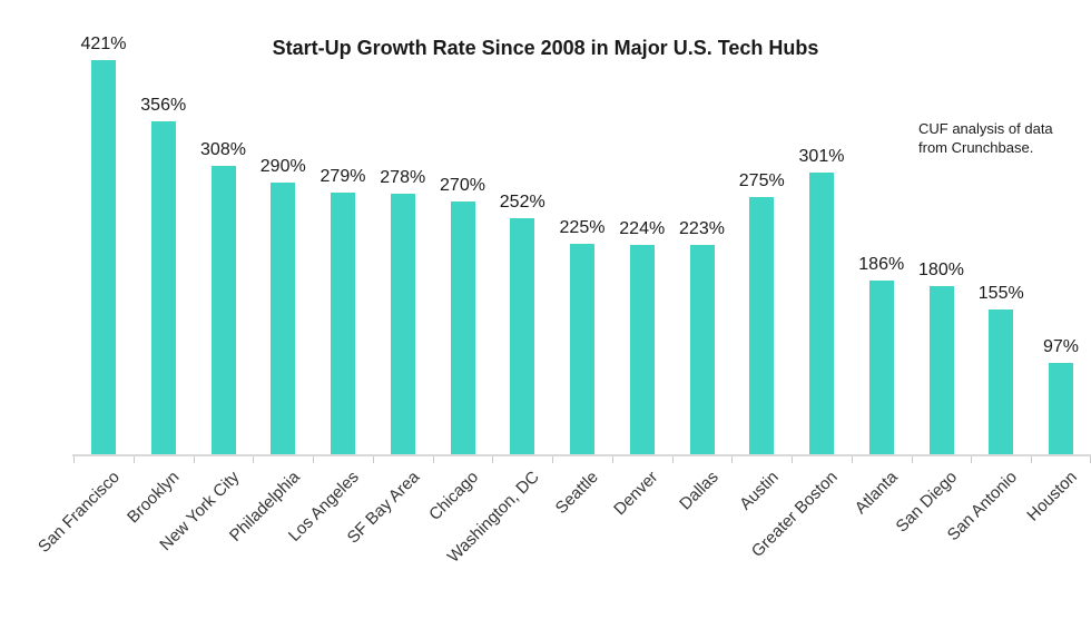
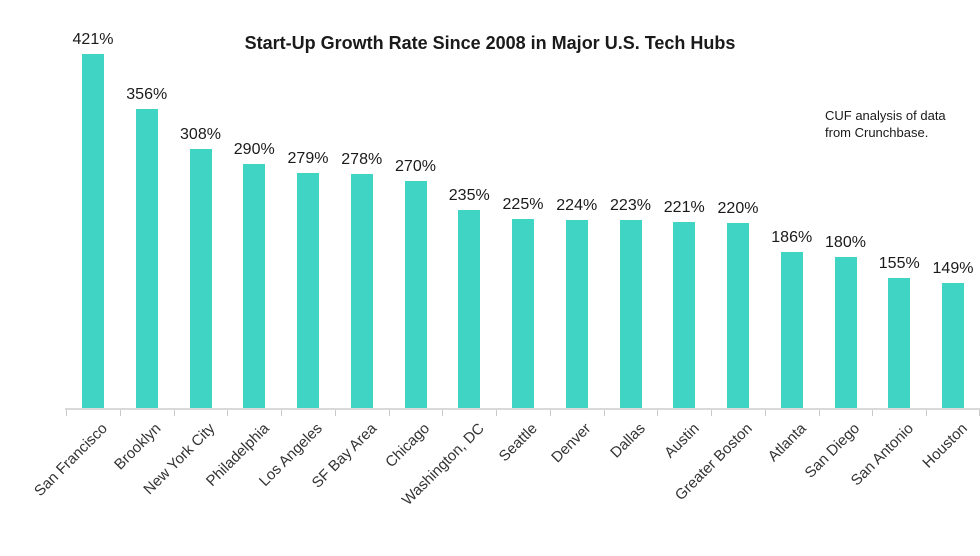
Washington, DC: 252% -> 235%
Austin: 275% -> 221%
Greater Boston: 301% -> 220%
Houston: 97% -> 149%
